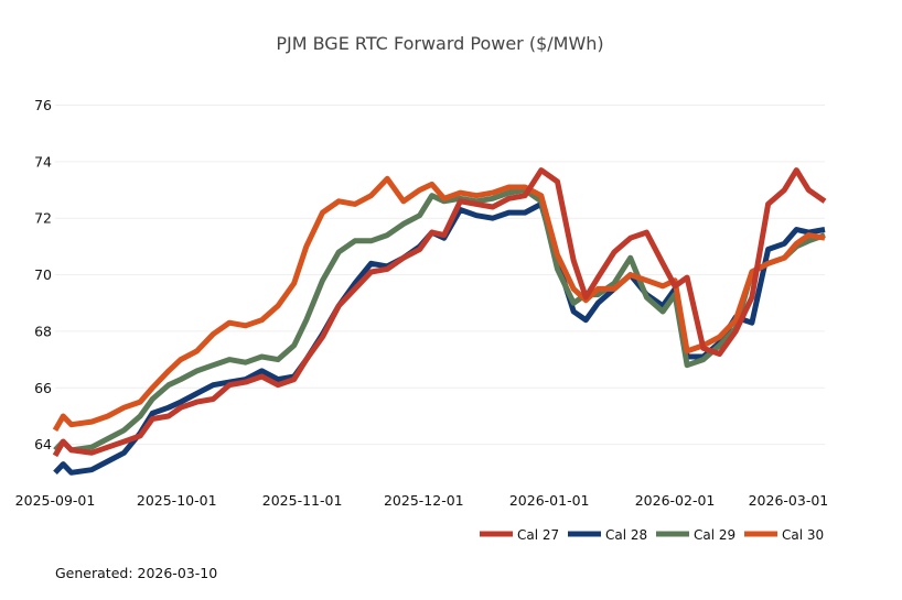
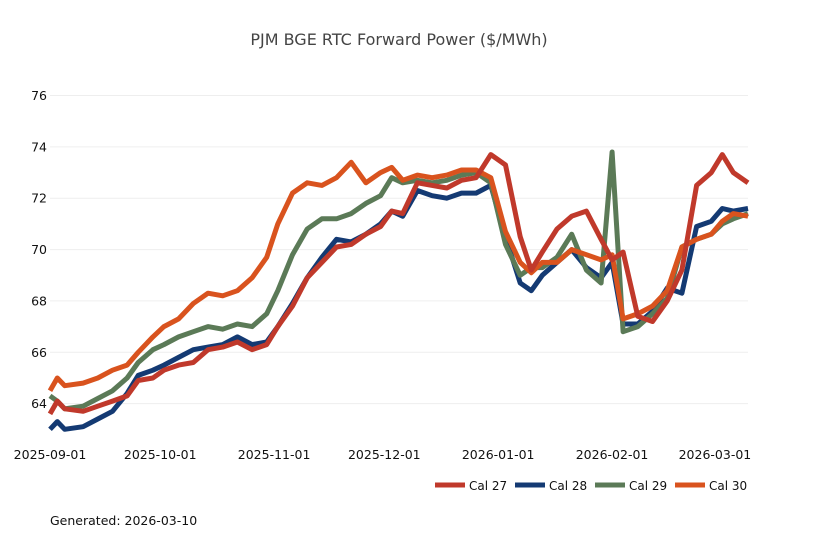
Cal 29/2025-09-01: 63.8 -> 64.3
Cal 29/2026-02-01: 69.3 -> 73.8
